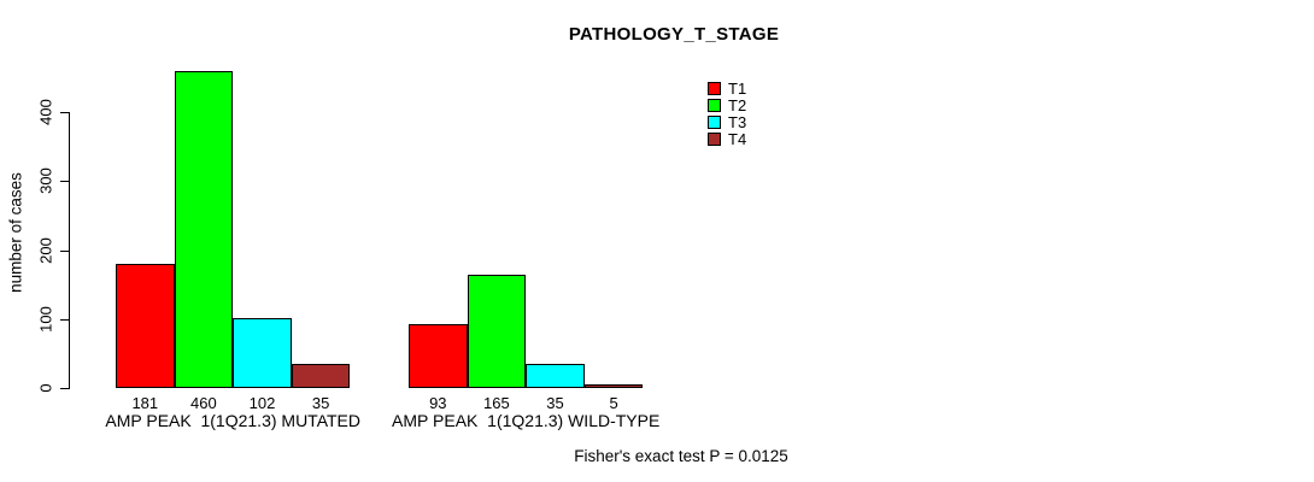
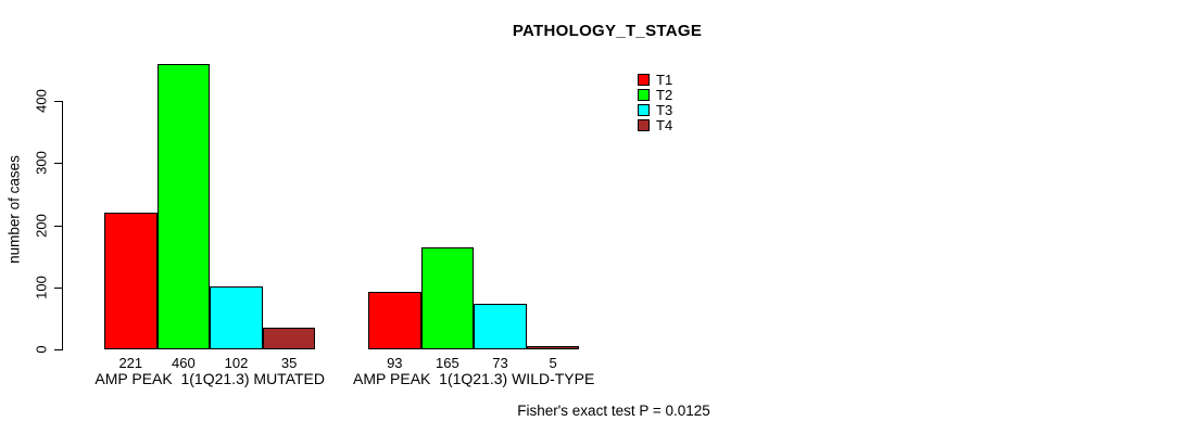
T1/AMP PEAK 1(1Q21.3) MUTATED: 181 -> 221
T3/AMP PEAK 1(1Q21.3) WILD-TYPE: 35 -> 73
